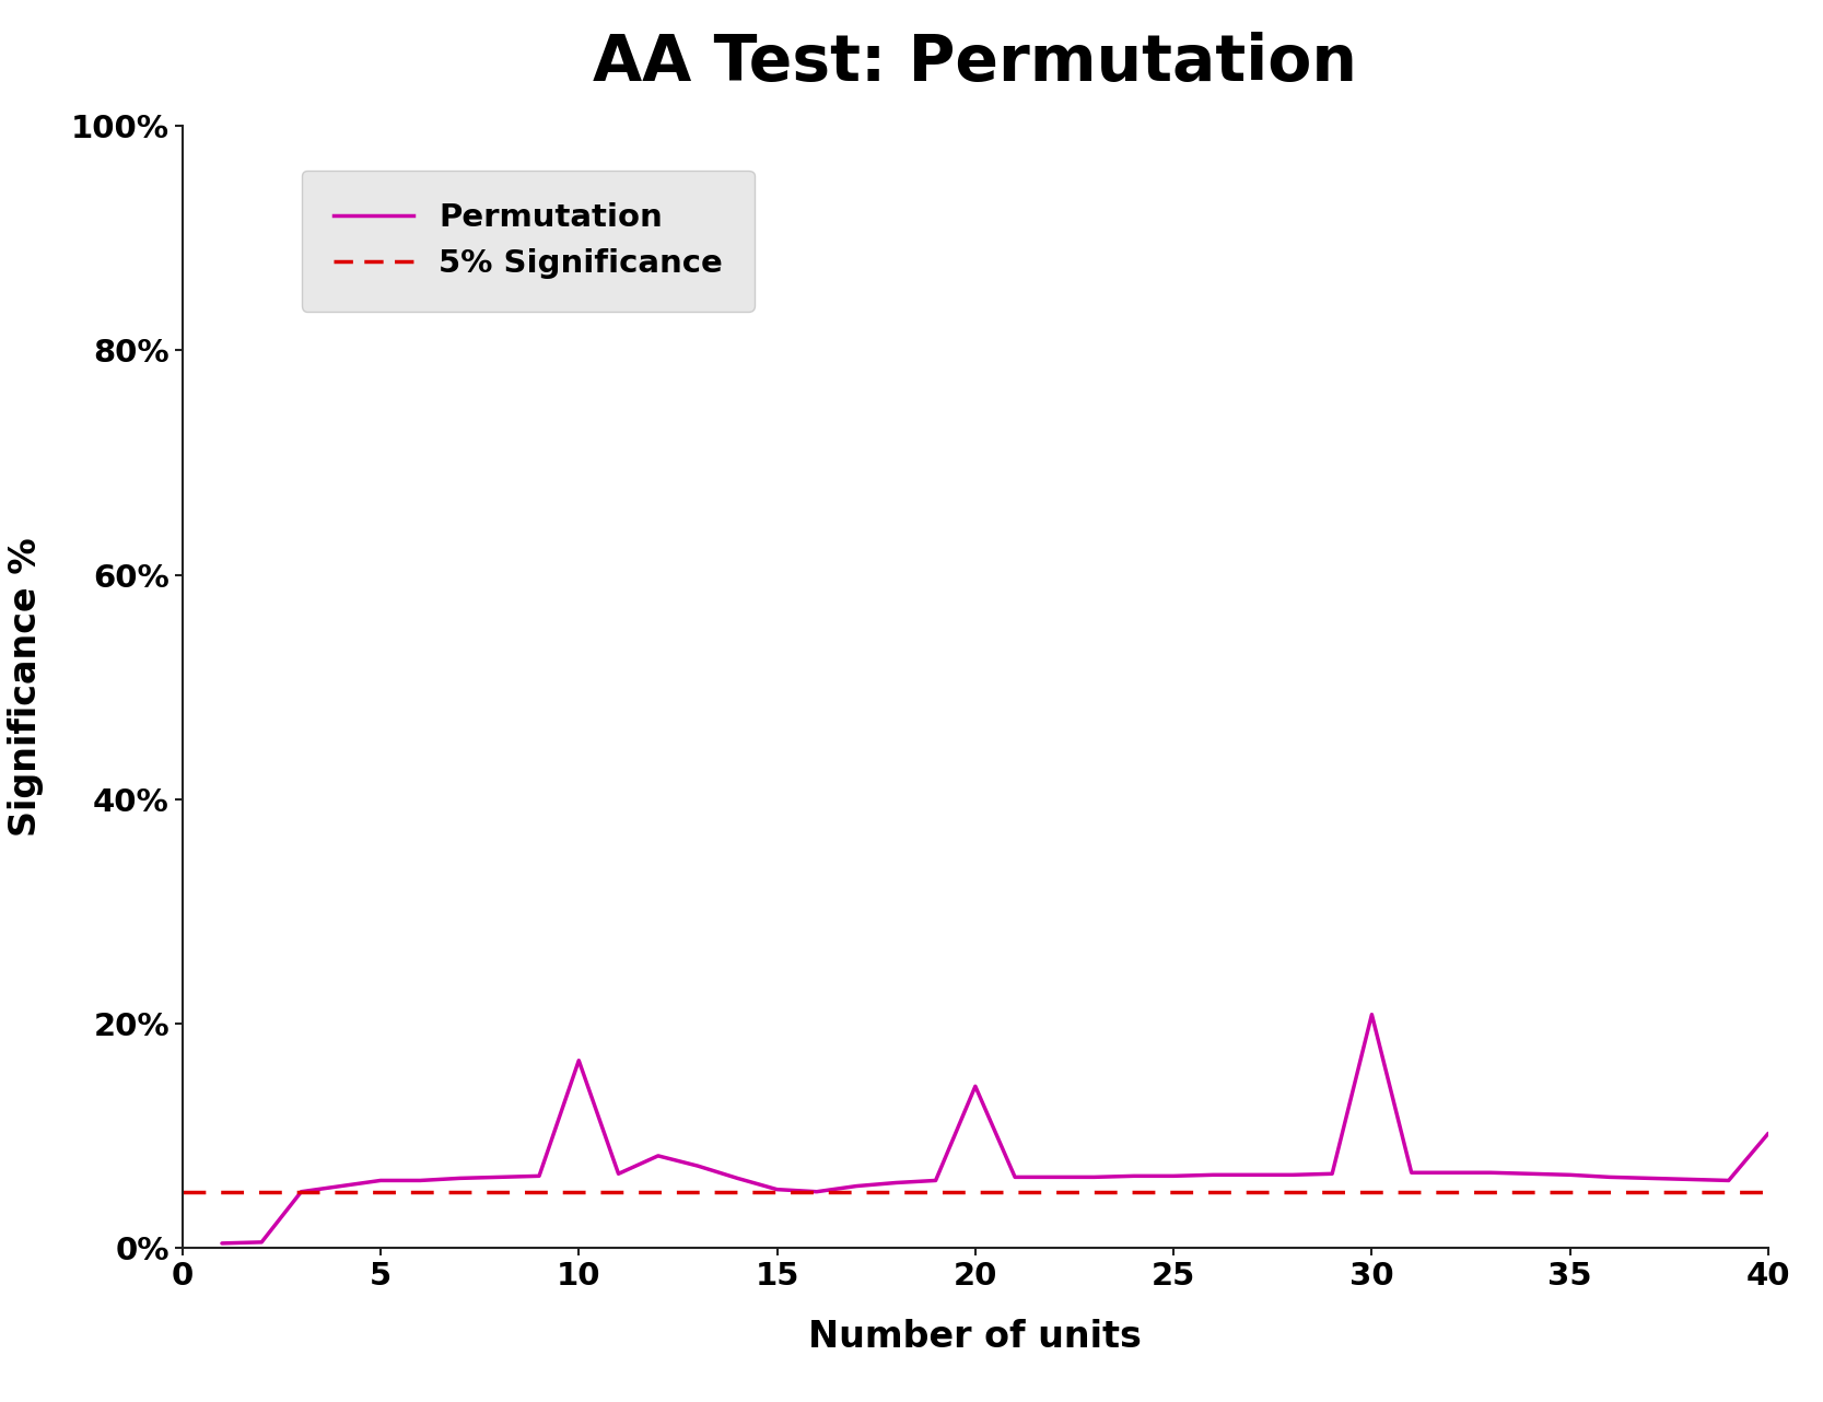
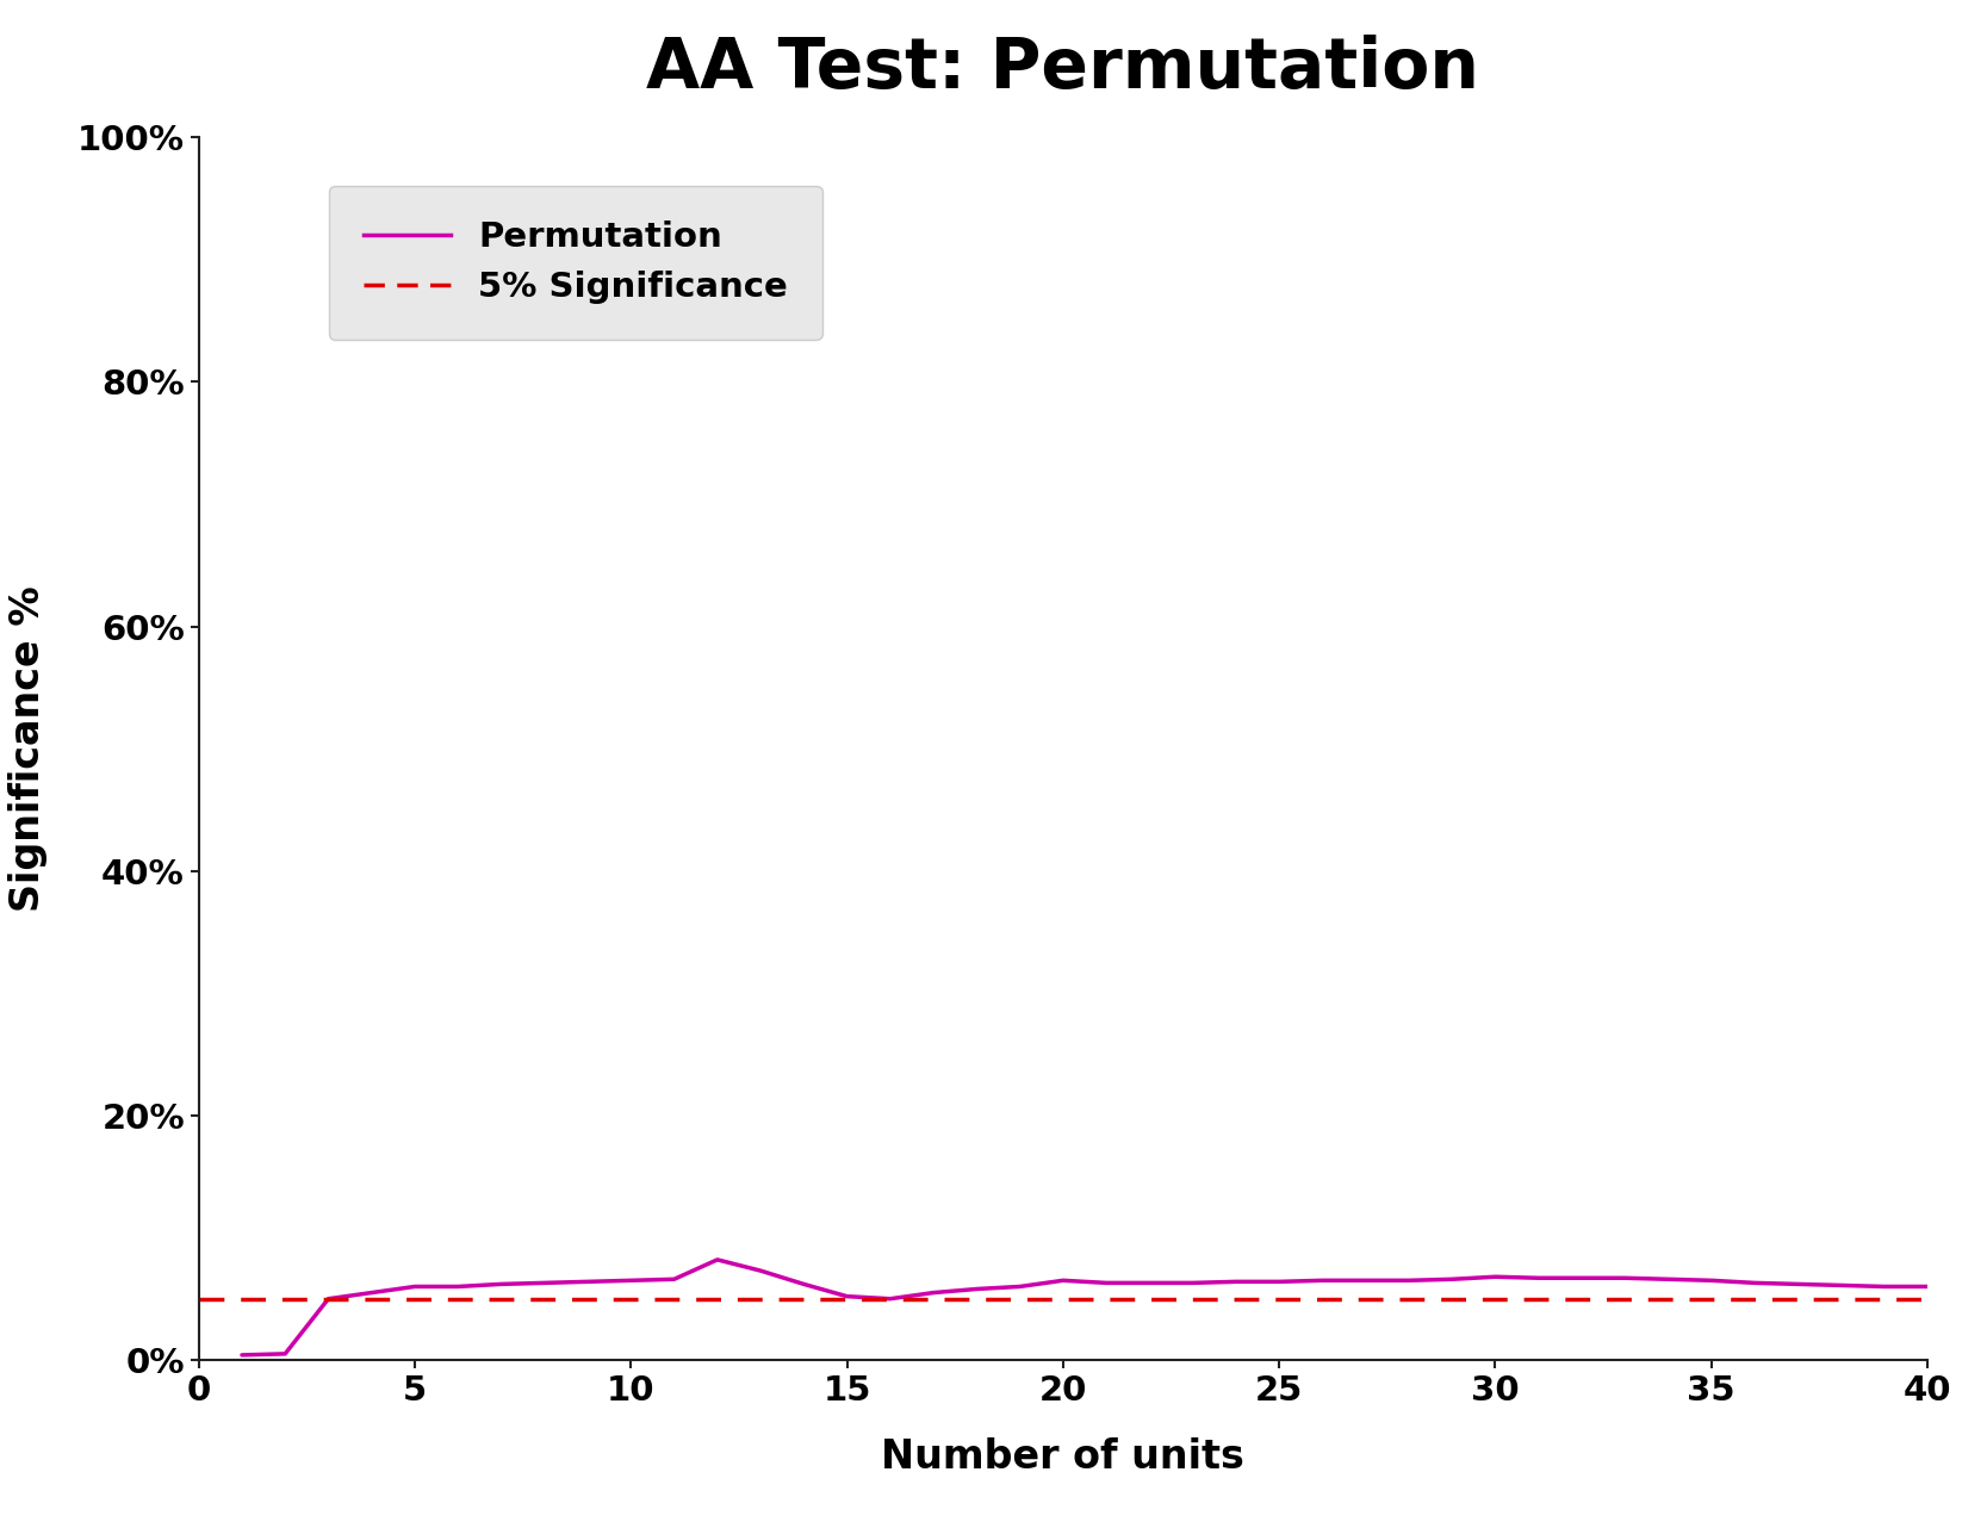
10: 16.7% -> 6.5%
20: 14.4% -> 6.5%
30: 20.8% -> 6.8%
40: 10.2% -> 6.0%
